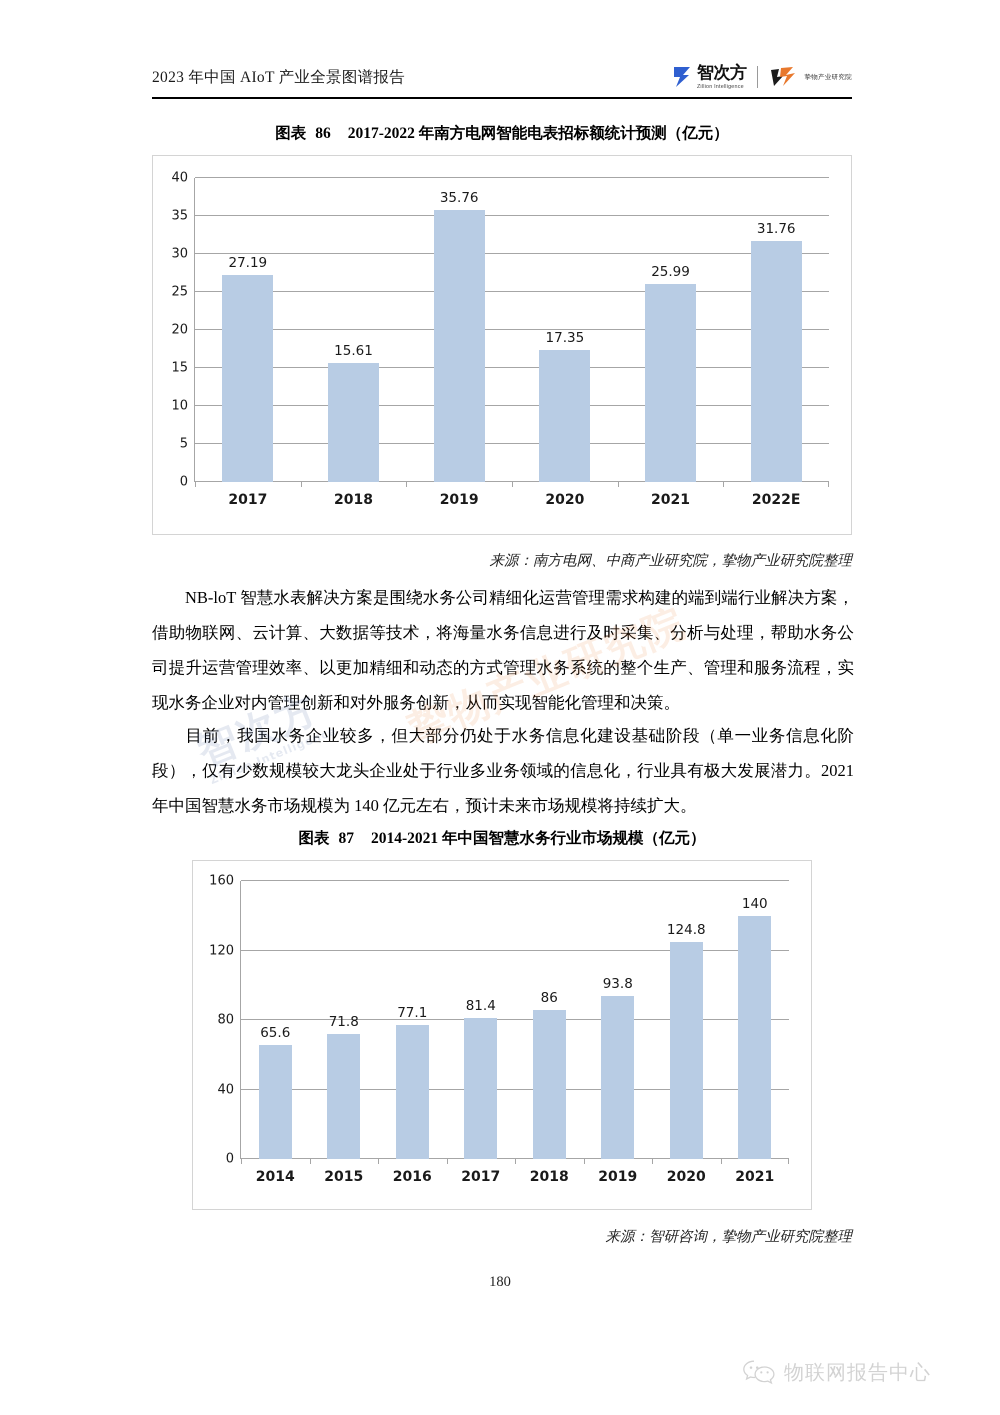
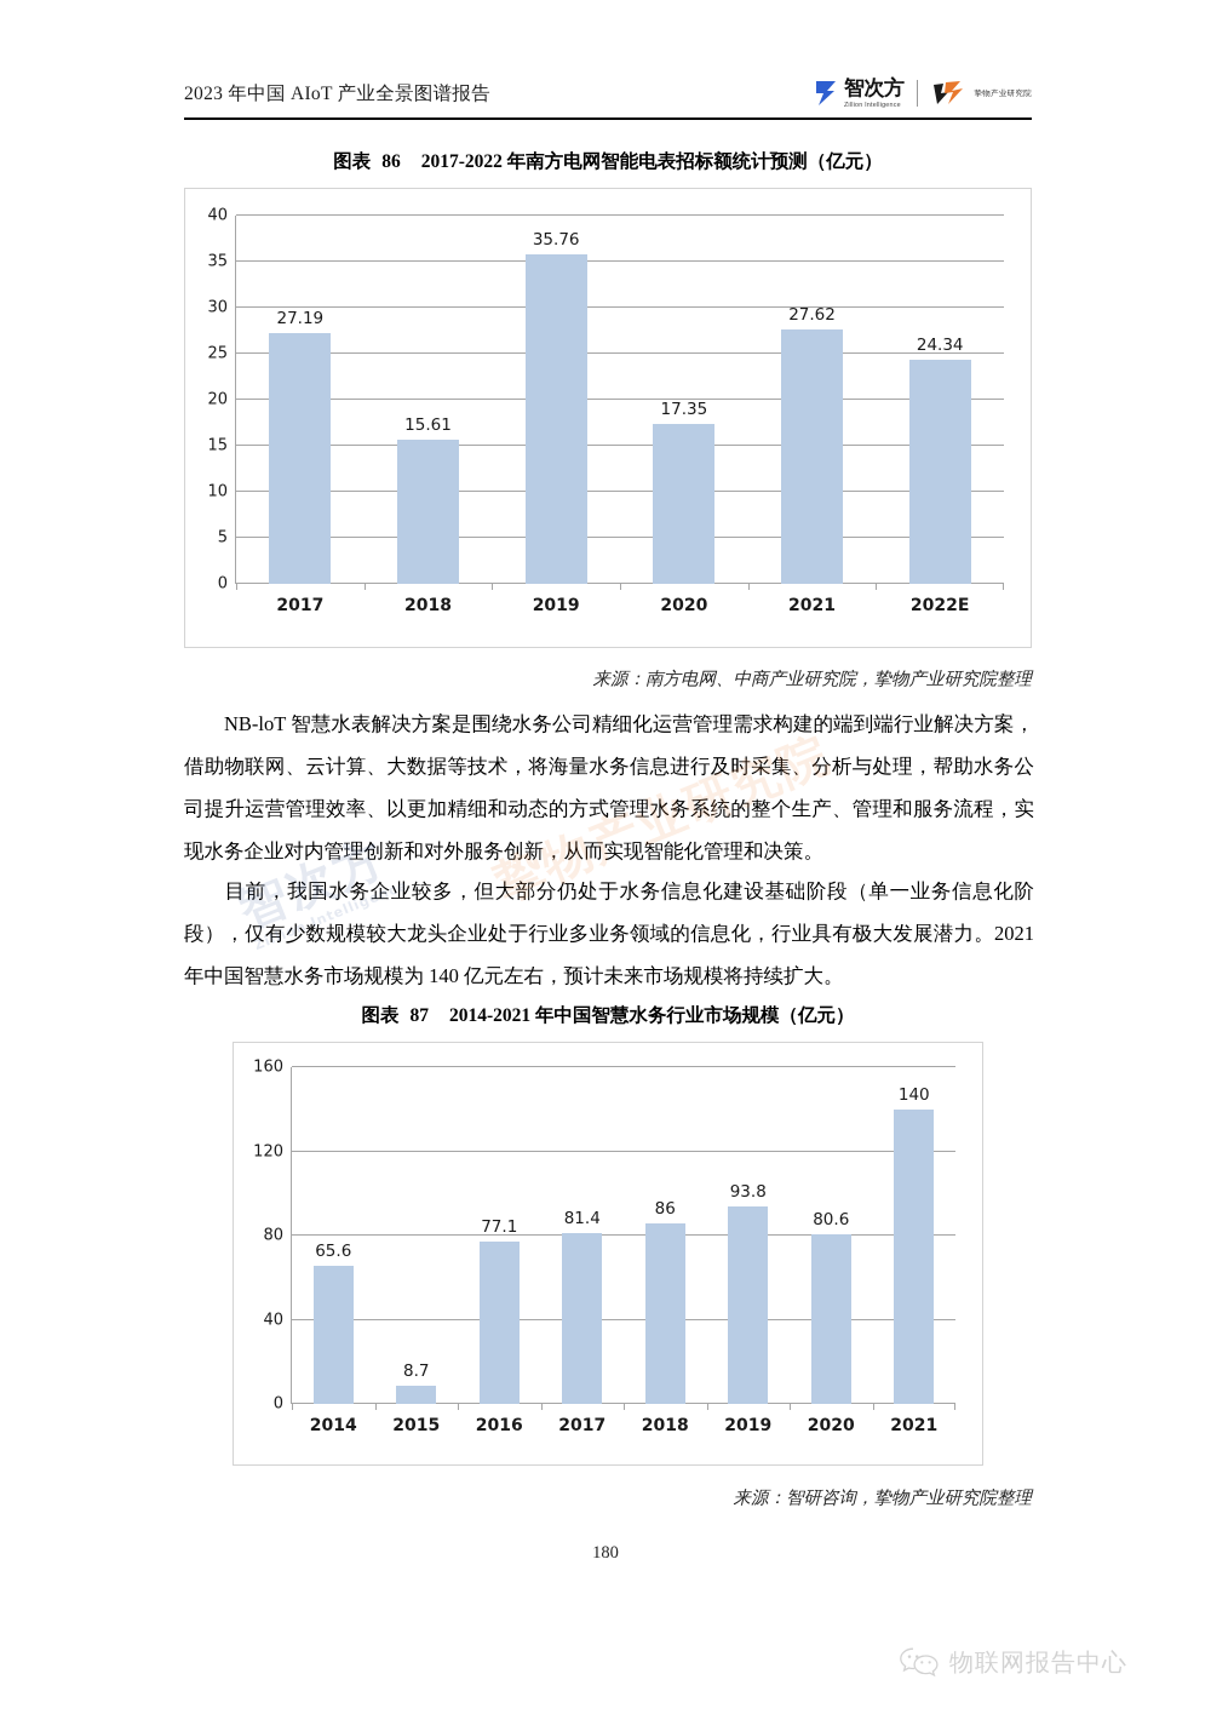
2017-2022 年南方电网智能电表招标额统计预测（亿元）/2021: 25.99 -> 27.62
2017-2022 年南方电网智能电表招标额统计预测（亿元）/2022E: 31.76 -> 24.34
2014-2021 年中国智慧水务行业市场规模（亿元）/2015: 71.8 -> 8.7
2014-2021 年中国智慧水务行业市场规模（亿元）/2020: 124.8 -> 80.6
